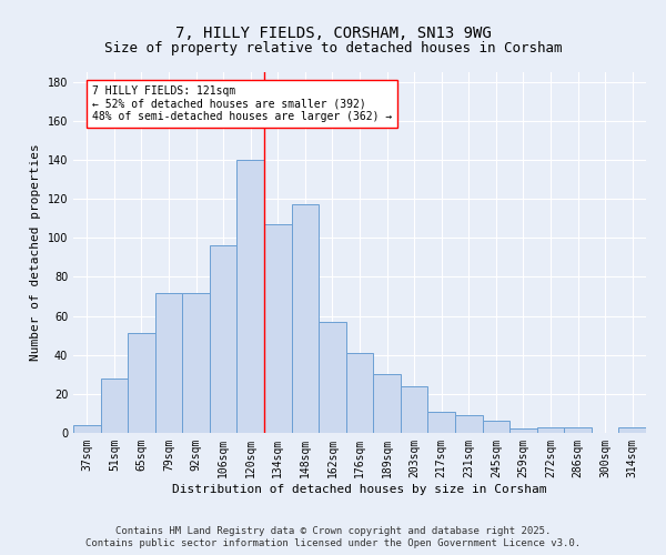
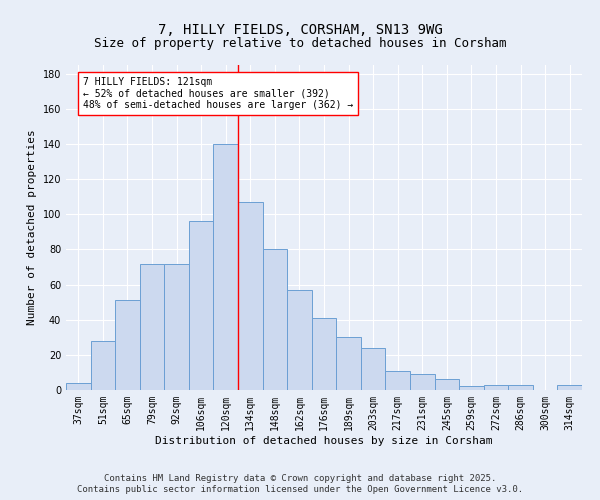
148sqm: 117 -> 80
